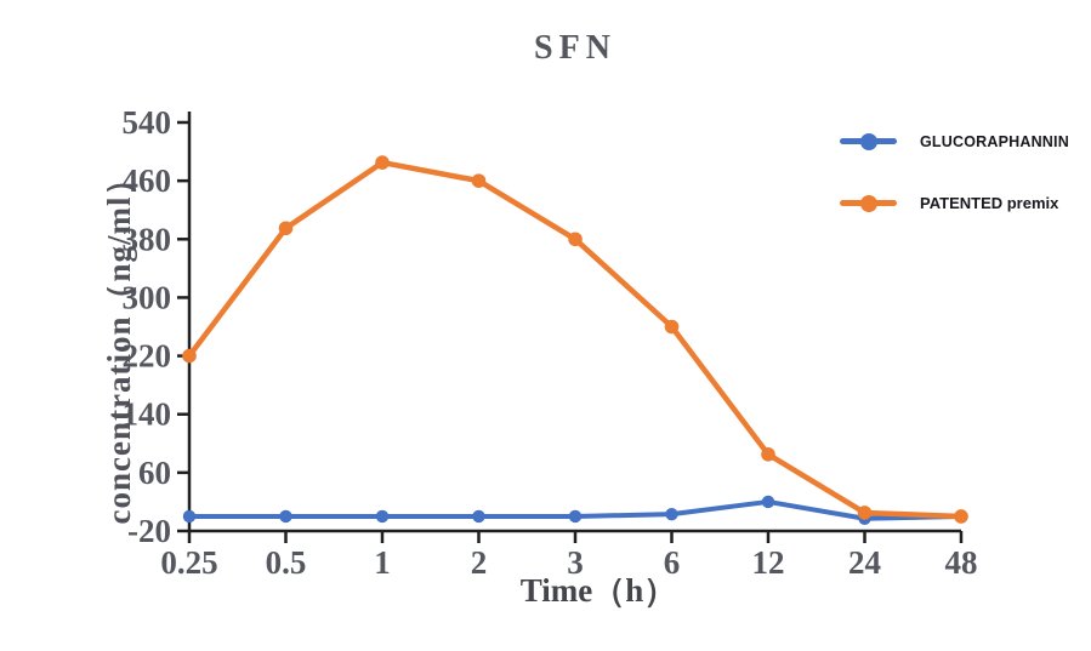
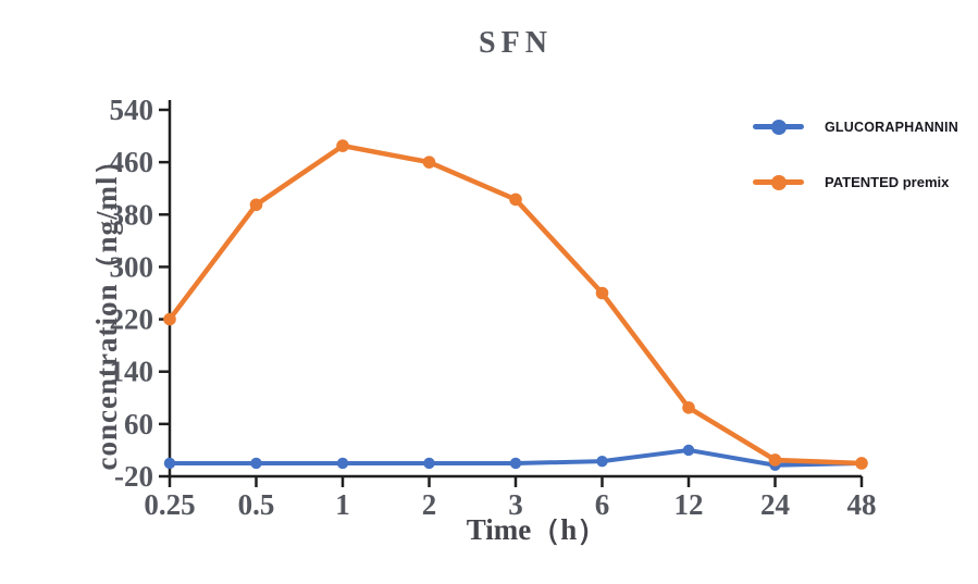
PATENTED premix/3: 380 -> 400
